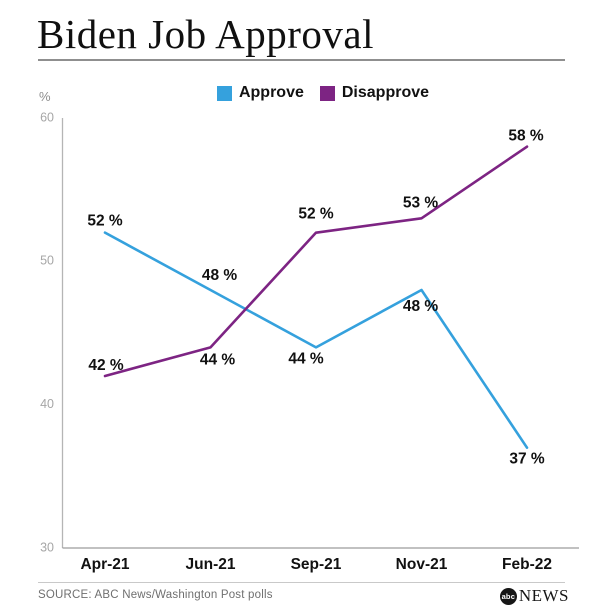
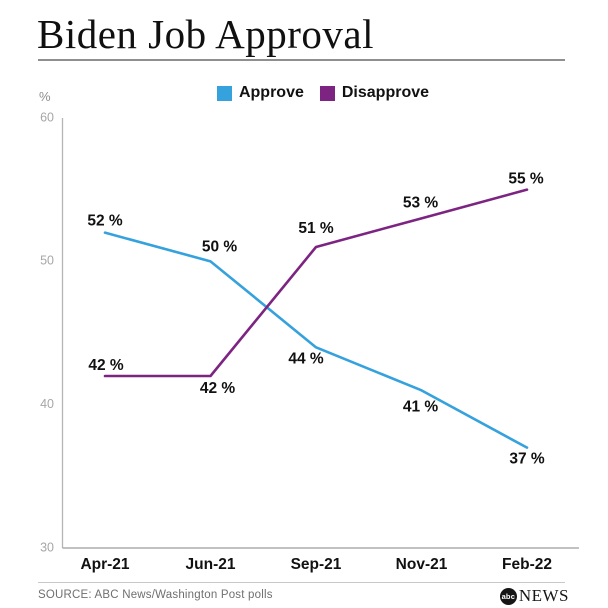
Approve/Jun-21: 48 -> 50
Disapprove/Jun-21: 44 -> 42
Disapprove/Sep-21: 52 -> 51
Approve/Nov-21: 48 -> 41
Disapprove/Feb-22: 58 -> 55
